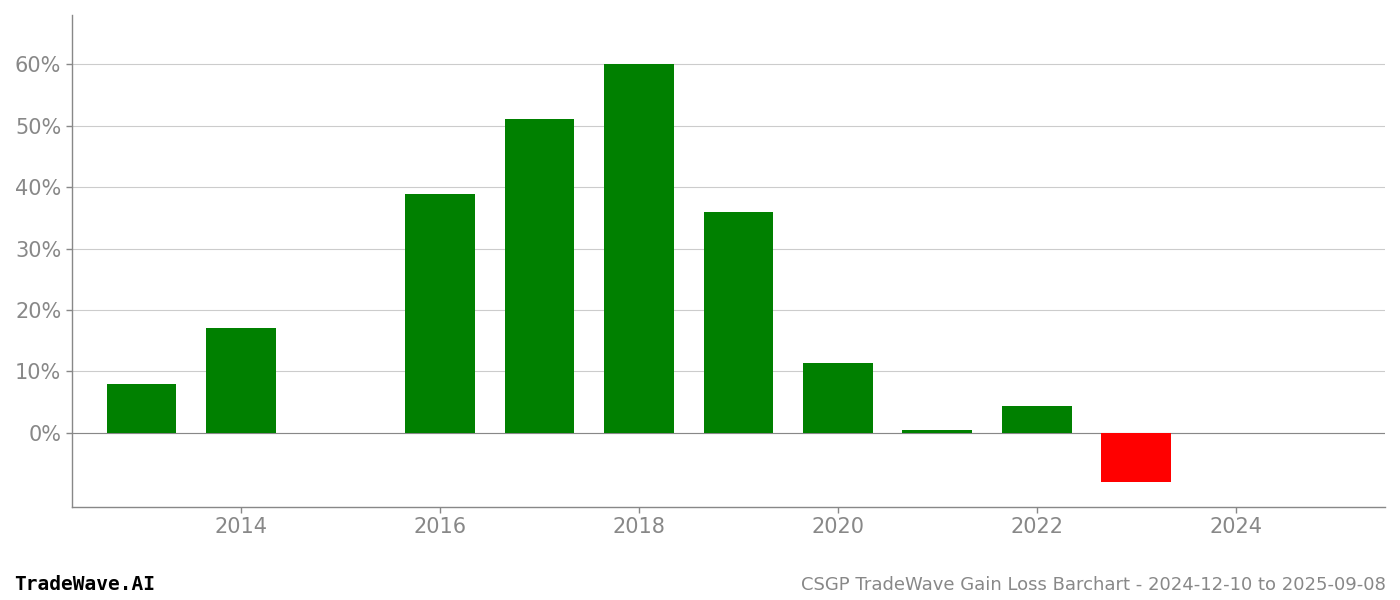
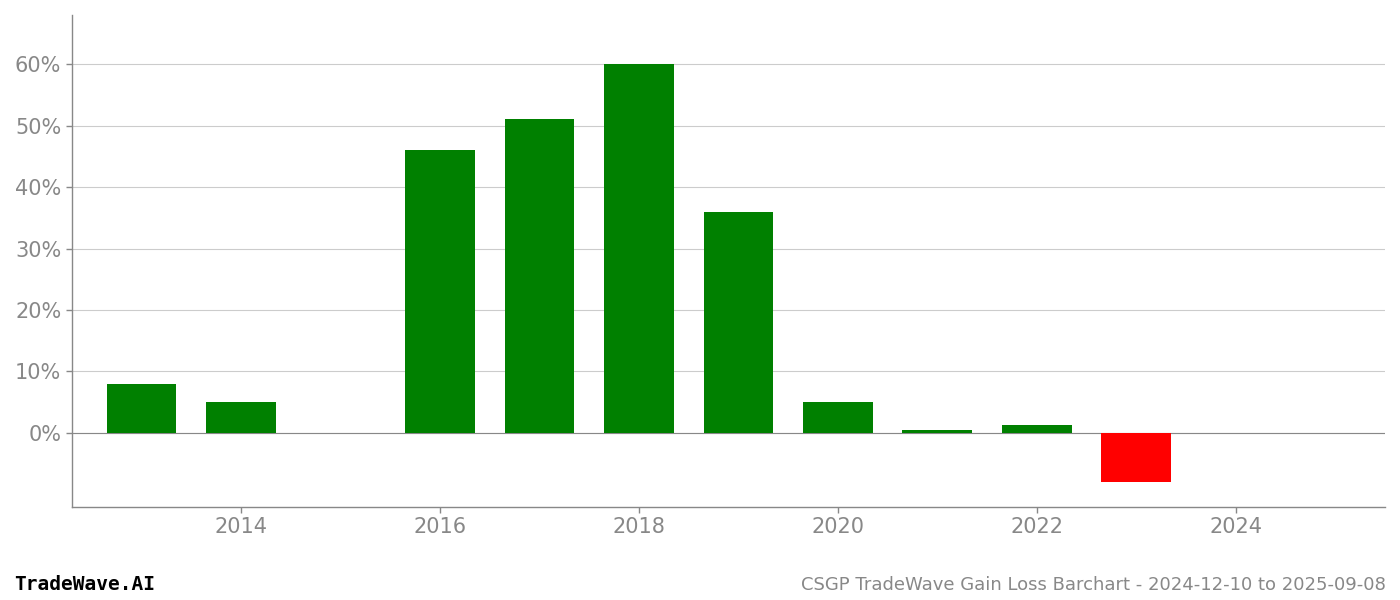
2014: 17.0% -> 5.0%
2016: 38.8% -> 46.0%
2020: 11.4% -> 5.0%
2022: 4.4% -> 1.2%
